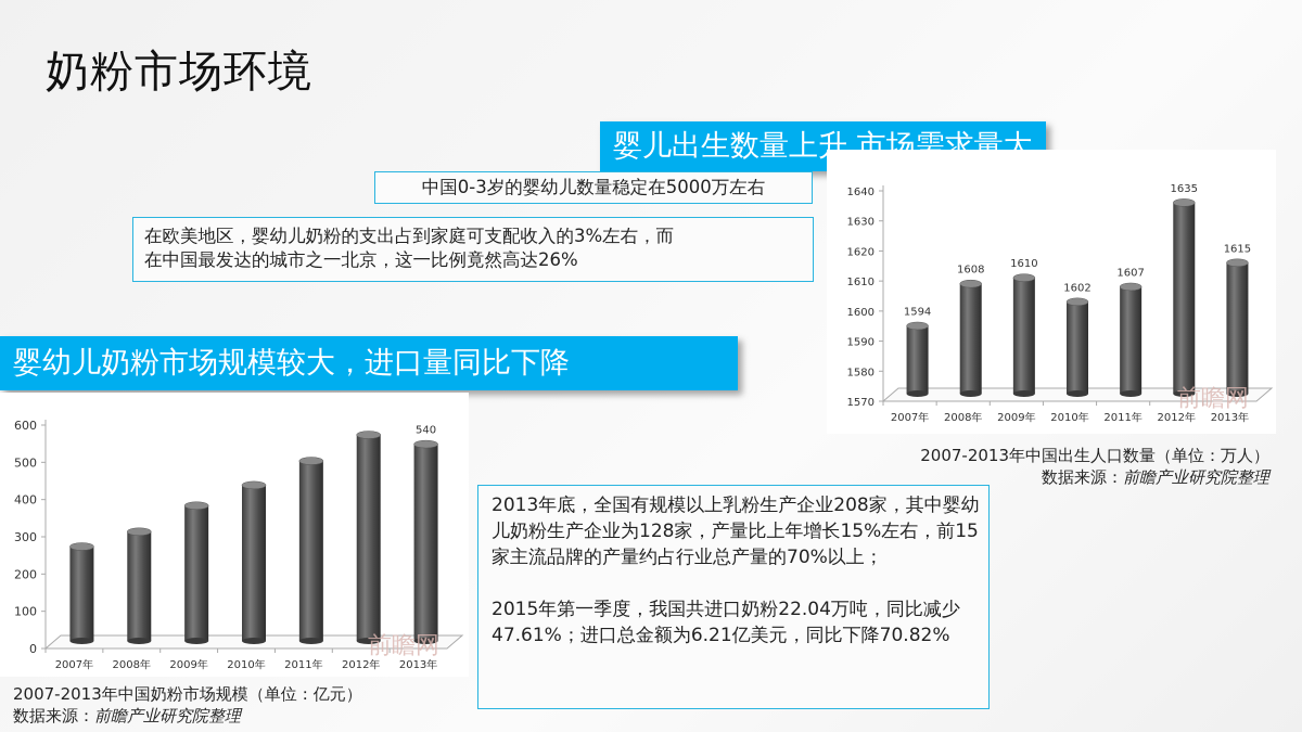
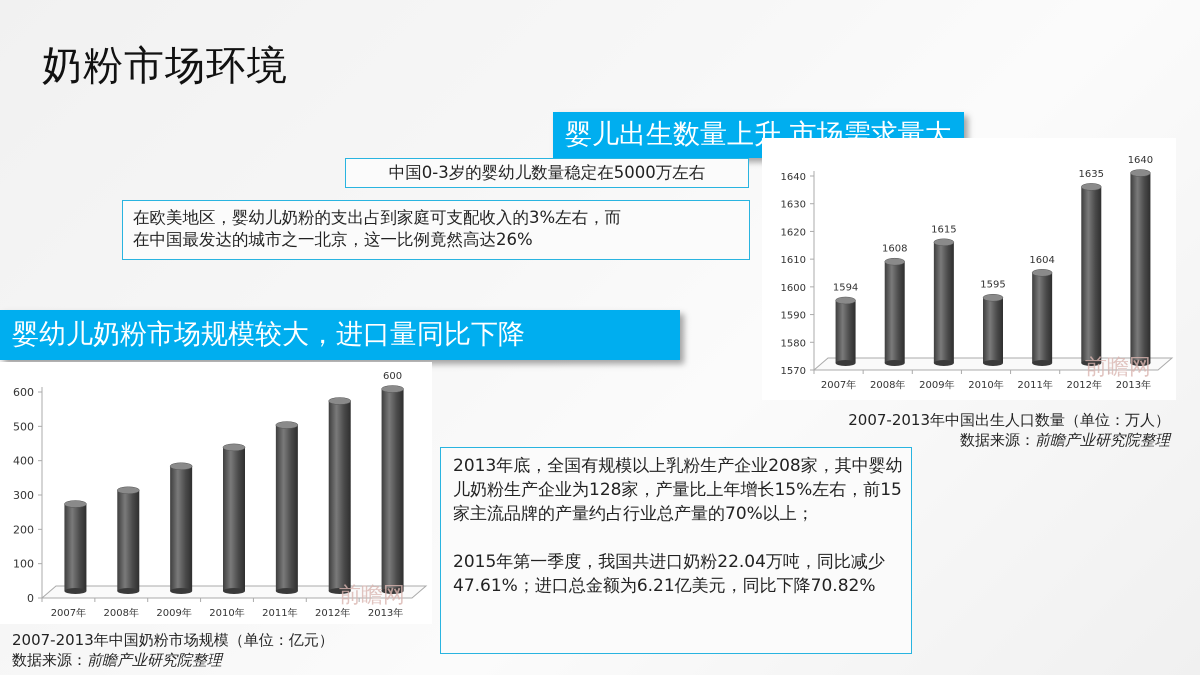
2007-2013年中国出生人口数量（单位：万人）/2009年: 1610 -> 1615
2007-2013年中国出生人口数量（单位：万人）/2010年: 1602 -> 1595
2007-2013年中国出生人口数量（单位：万人）/2011年: 1607 -> 1604
2007-2013年中国出生人口数量（单位：万人）/2013年: 1615 -> 1640
2007-2013年中国奶粉市场规模（单位：亿元）/2013年: 540 -> 600
